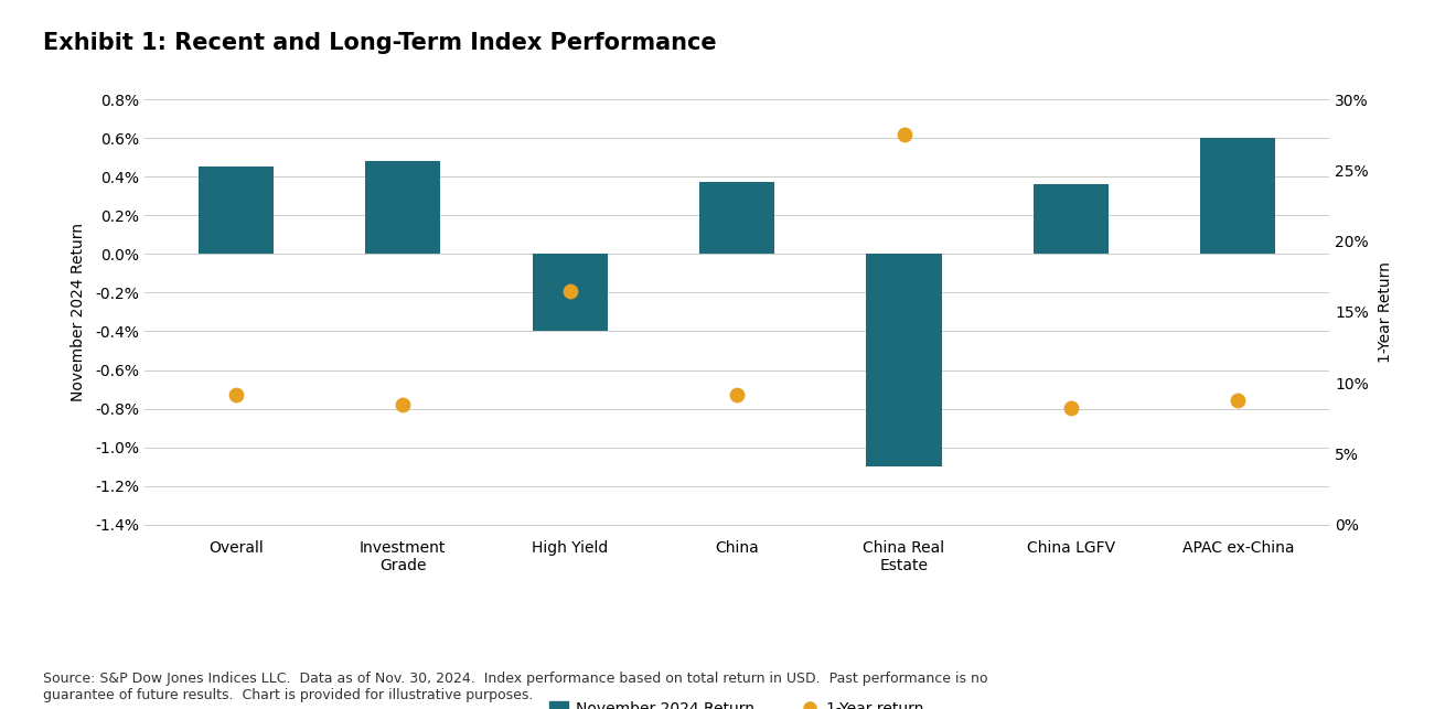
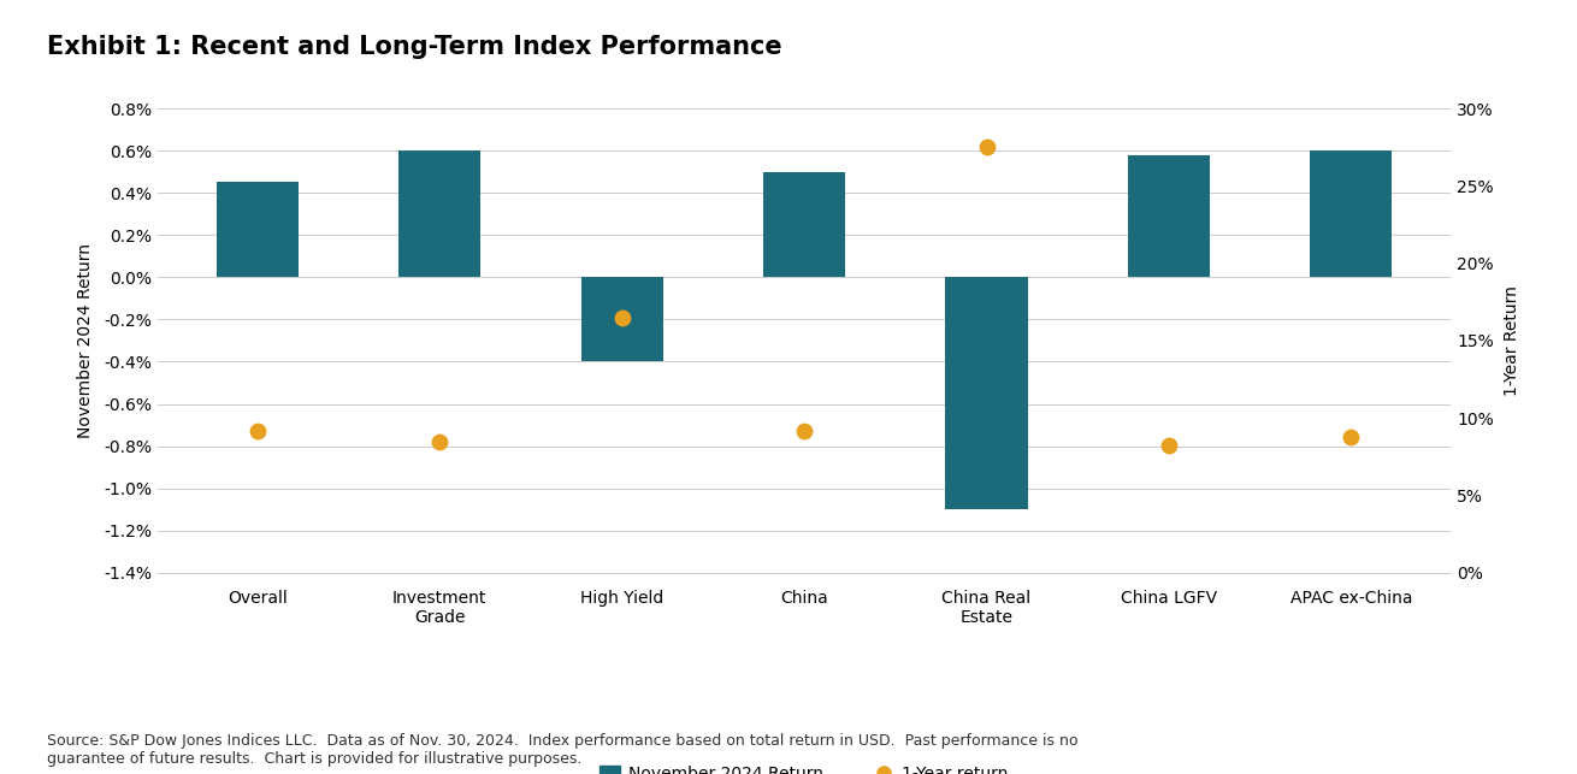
November 2024 Return/Investment Grade: 0.48% -> 0.60%
November 2024 Return/China: 0.37% -> 0.50%
November 2024 Return/China LGFV: 0.36% -> 0.58%
